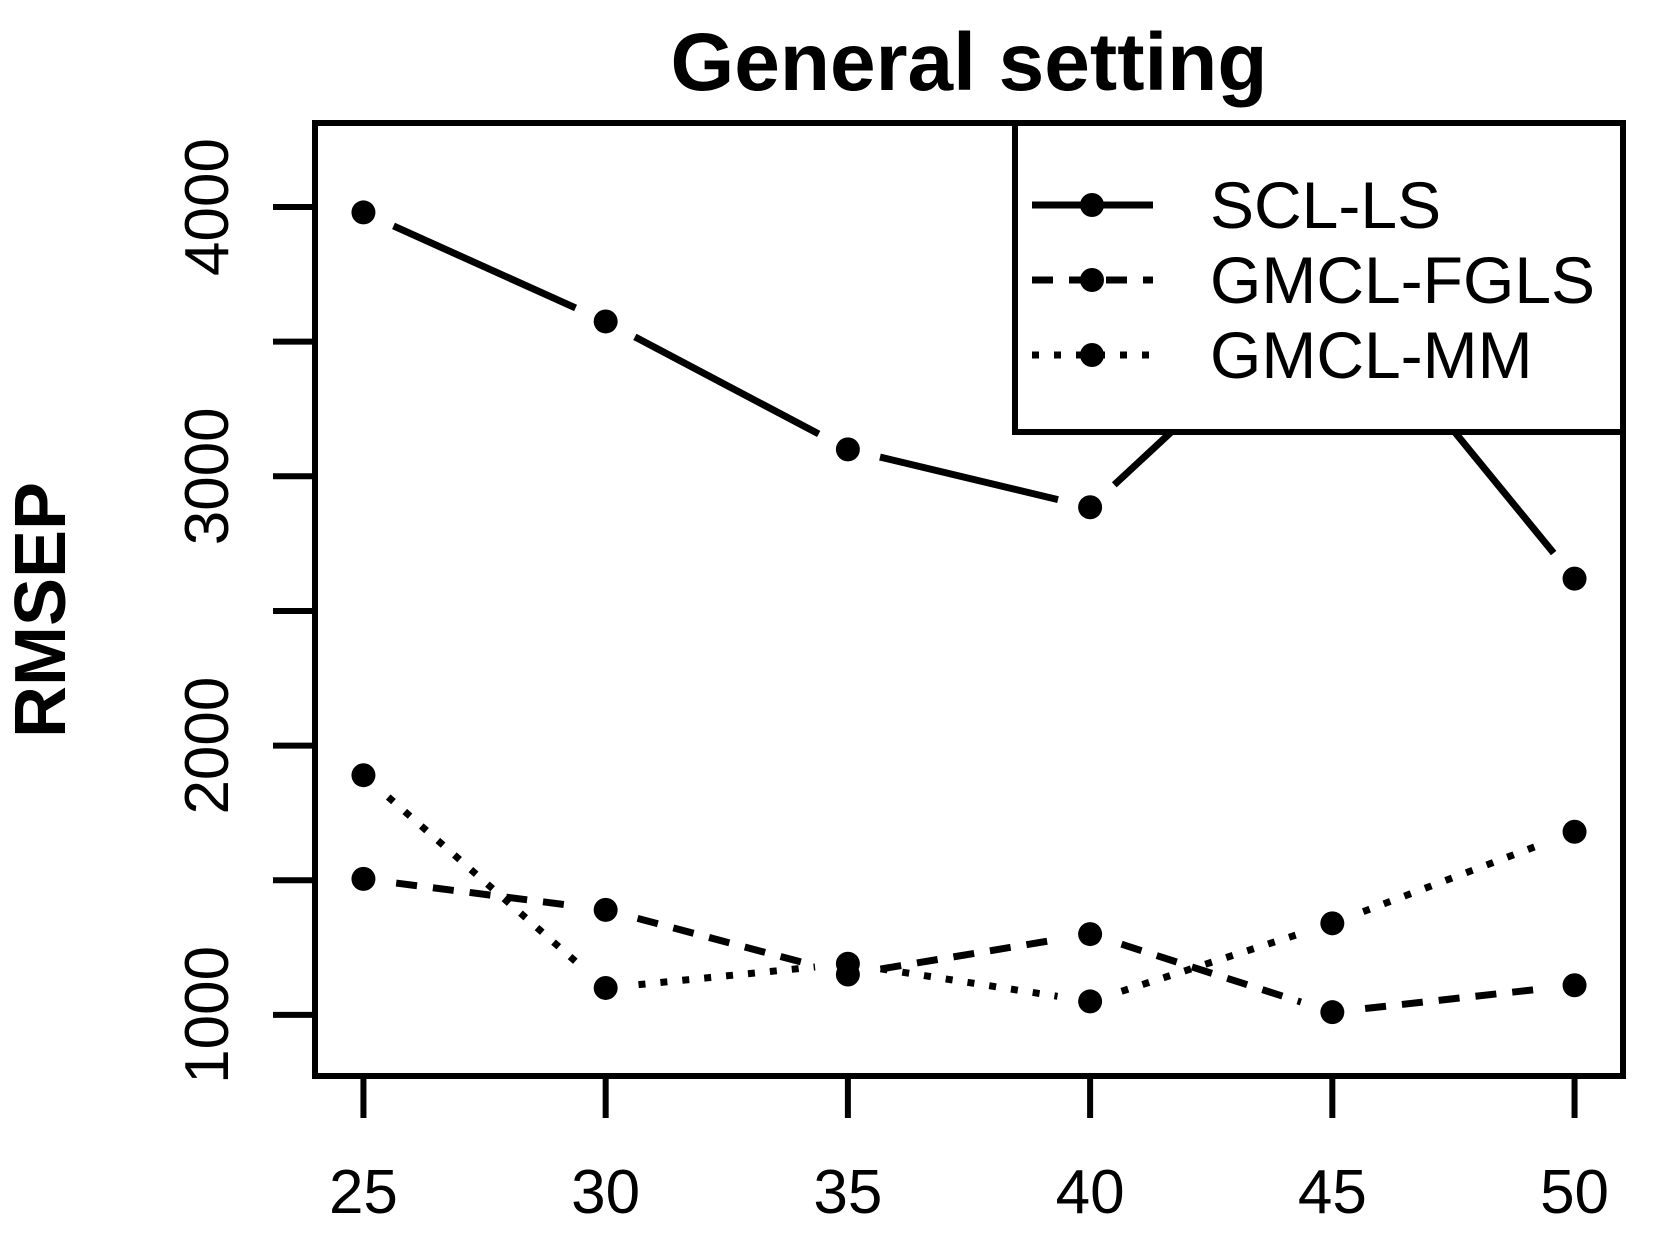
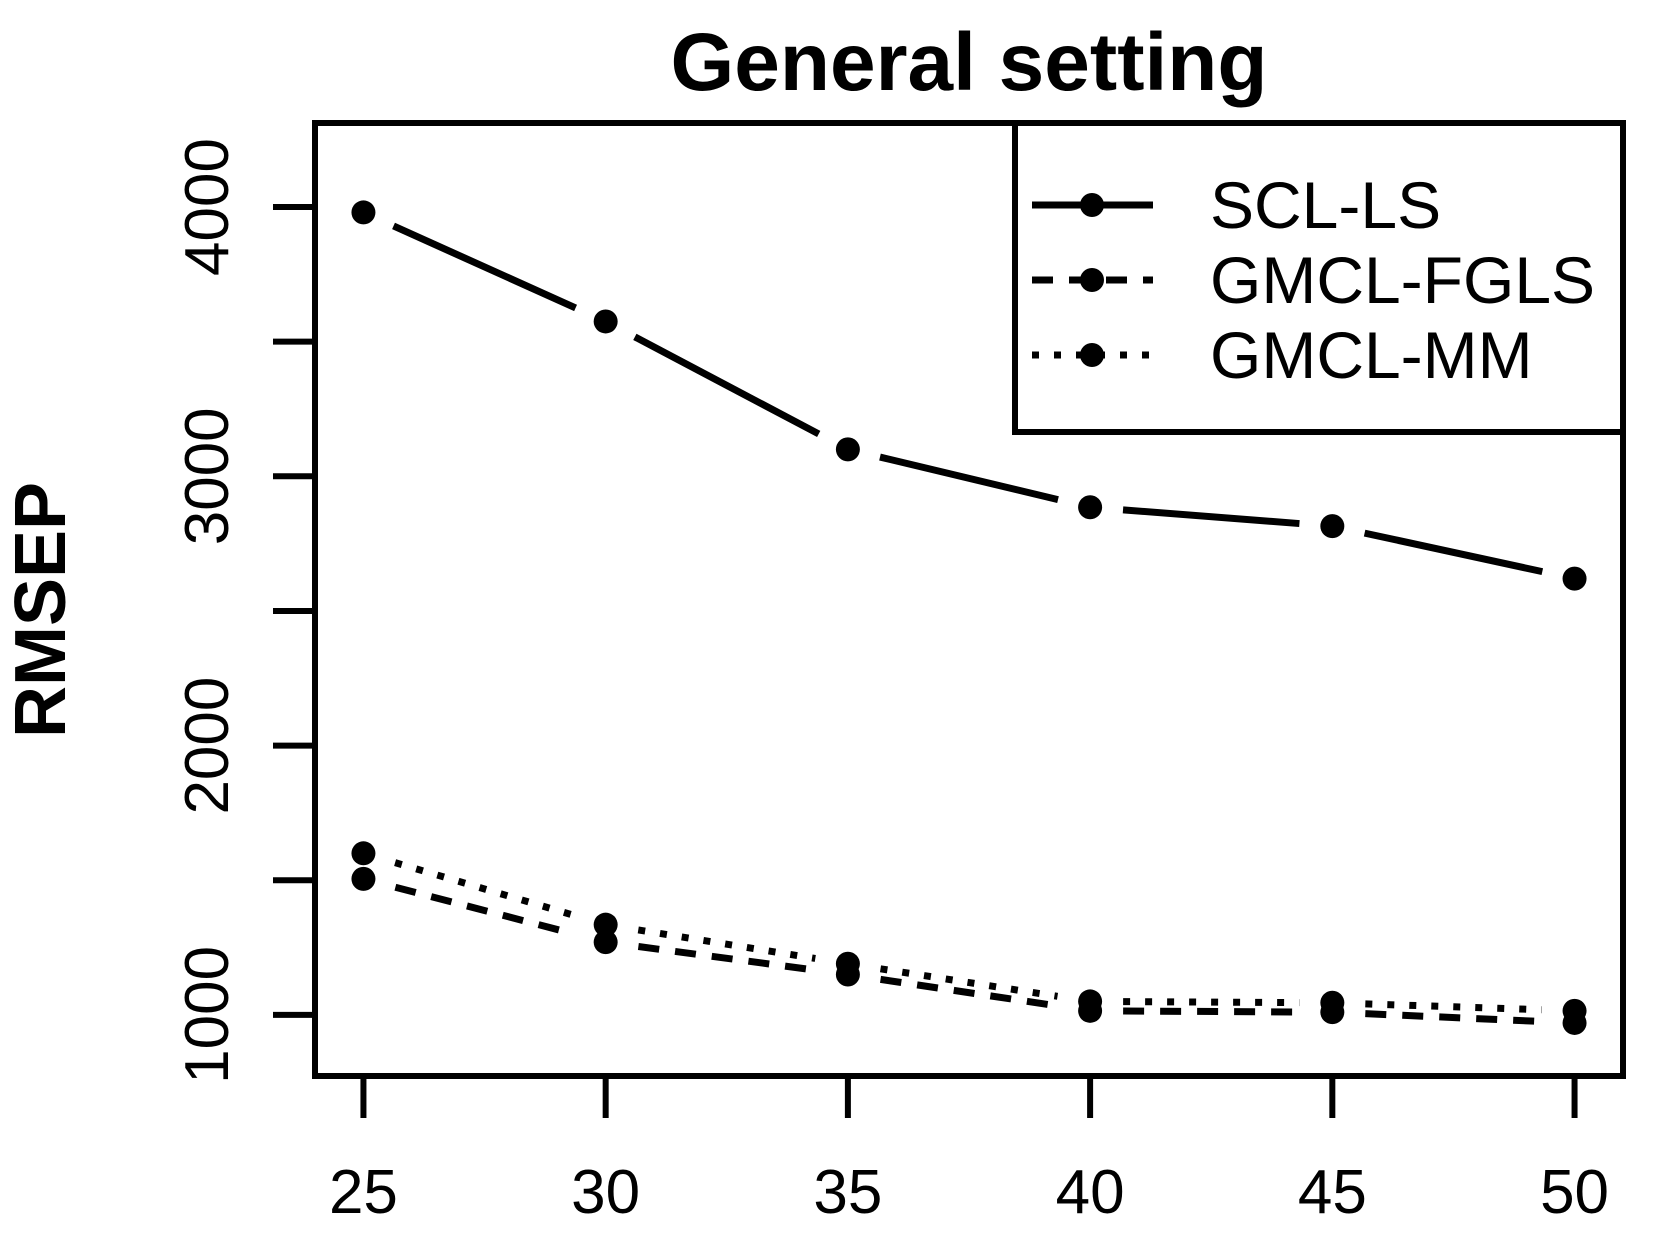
GMCL-MM/25: 1890 -> 1600
GMCL-FGLS/30: 1390 -> 1270
GMCL-MM/30: 1100 -> 1340
GMCL-FGLS/40: 1300 -> 1020
SCL-LS/45: 3720 -> 2820
GMCL-MM/45: 1340 -> 1040
GMCL-FGLS/50: 1110 -> 970
GMCL-MM/50: 1680 -> 1020
